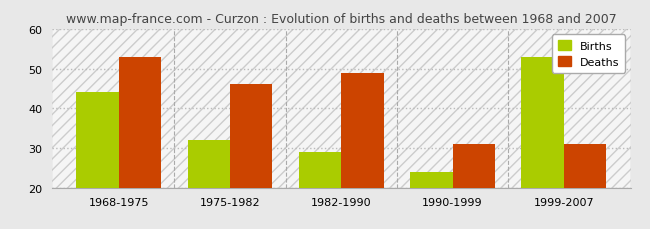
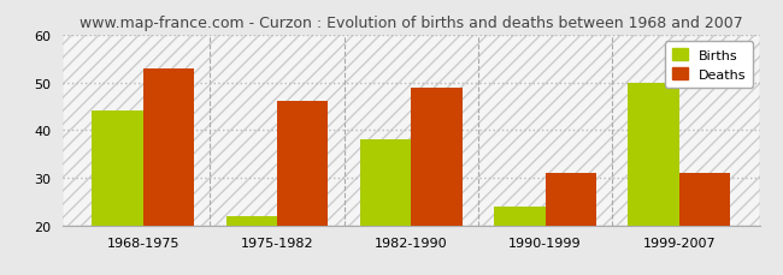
Births/1975-1982: 32 -> 22
Births/1982-1990: 29 -> 38
Births/1999-2007: 53 -> 50
